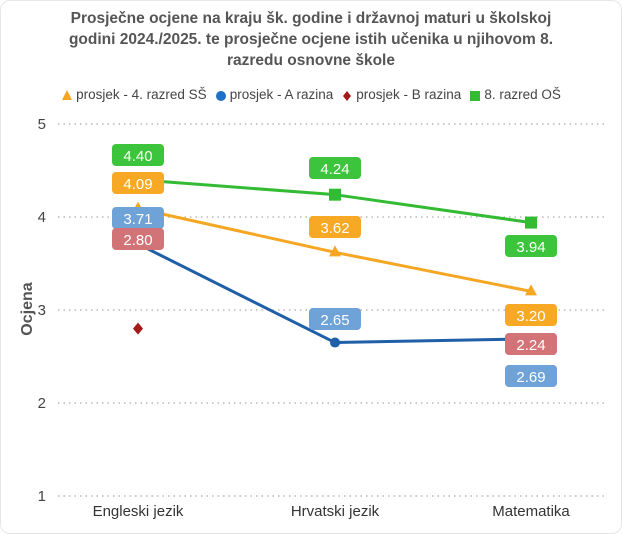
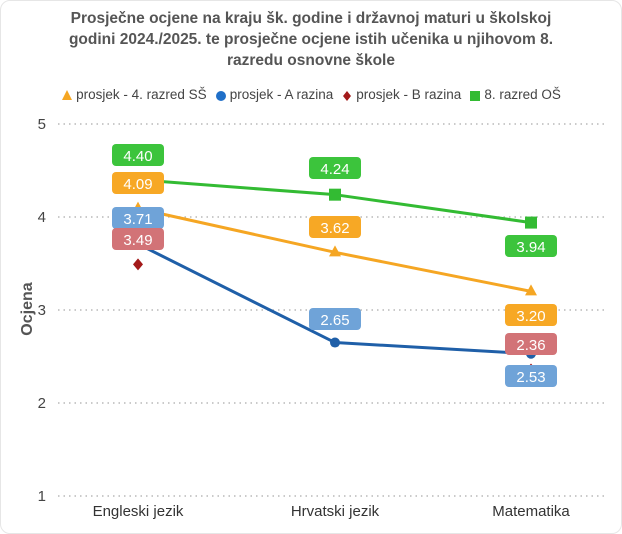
prosjek - B razina/Engleski jezik: 2.80 -> 3.49
prosjek - A razina/Matematika: 2.69 -> 2.53
prosjek - B razina/Matematika: 2.24 -> 2.36
